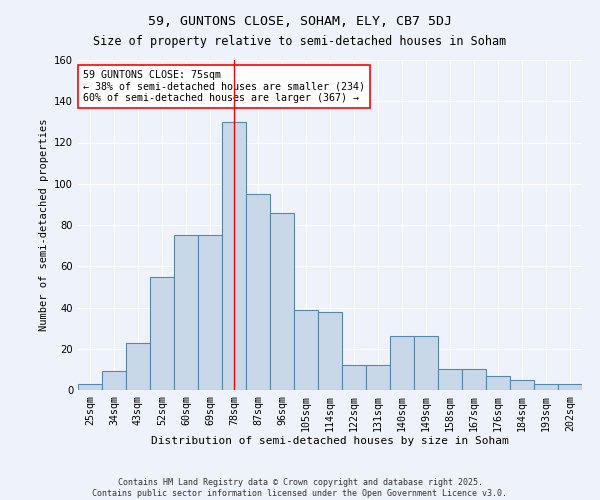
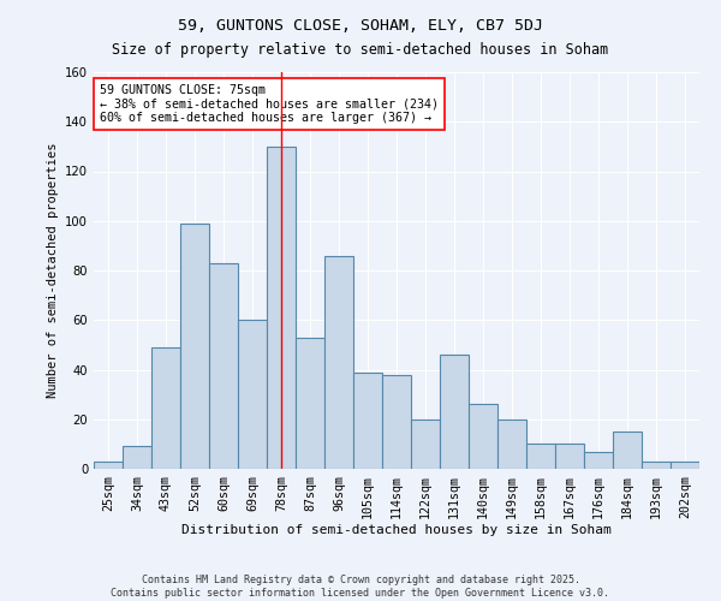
43sqm: 23 -> 49
52sqm: 55 -> 99
60sqm: 75 -> 83
69sqm: 75 -> 60
87sqm: 95 -> 53
122sqm: 12 -> 20
131sqm: 12 -> 46
149sqm: 26 -> 20
184sqm: 5 -> 15
